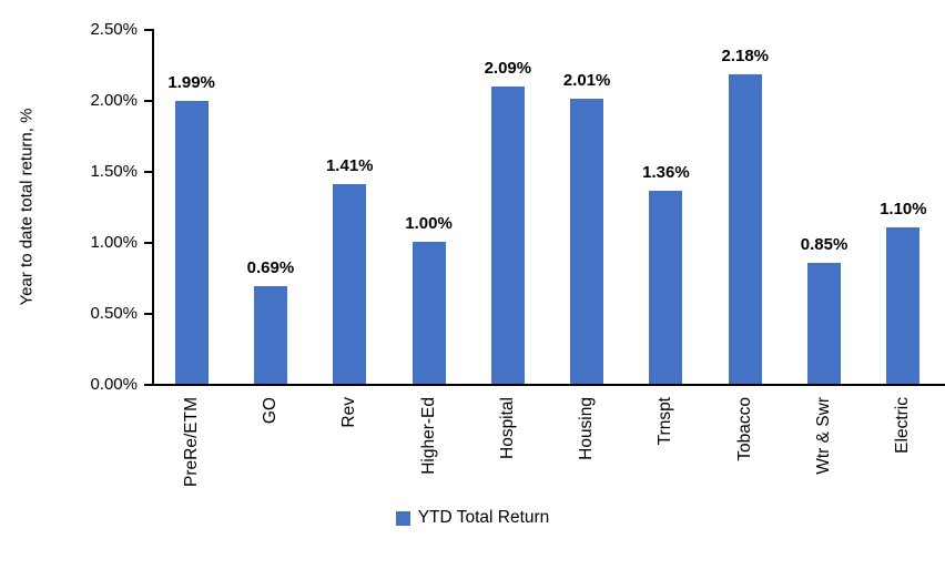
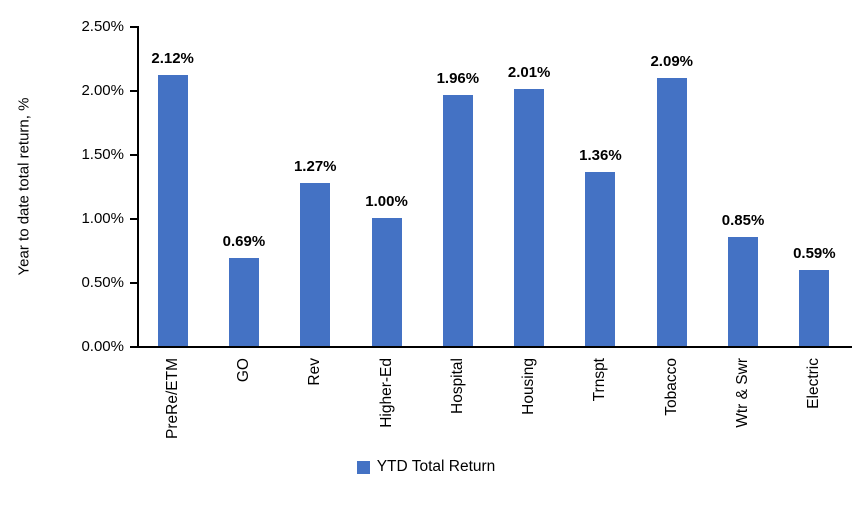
PreRe/ETM: 1.99% -> 2.12%
Rev: 1.41% -> 1.27%
Hospital: 2.09% -> 1.96%
Tobacco: 2.18% -> 2.09%
Electric: 1.10% -> 0.59%
